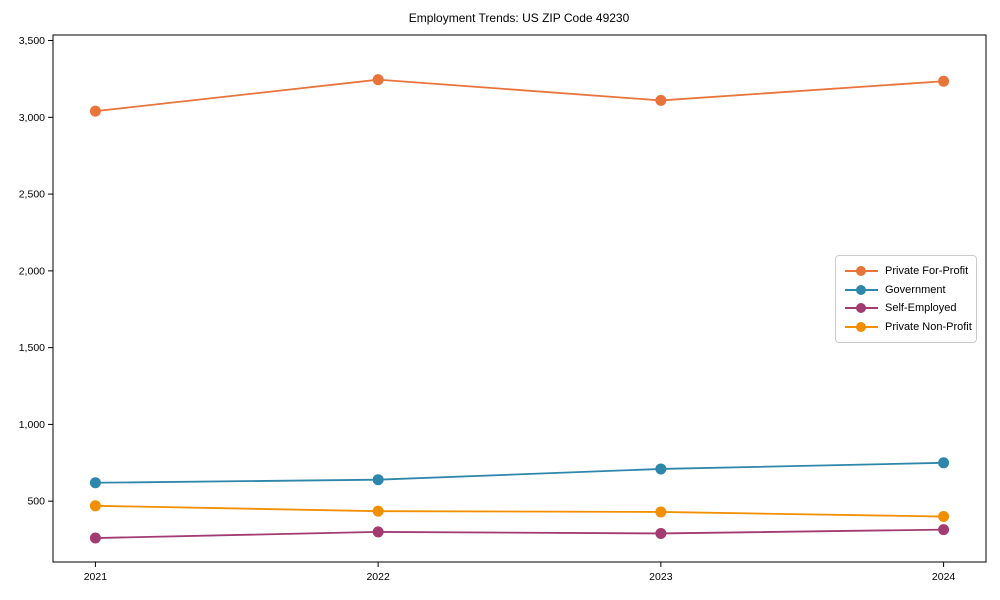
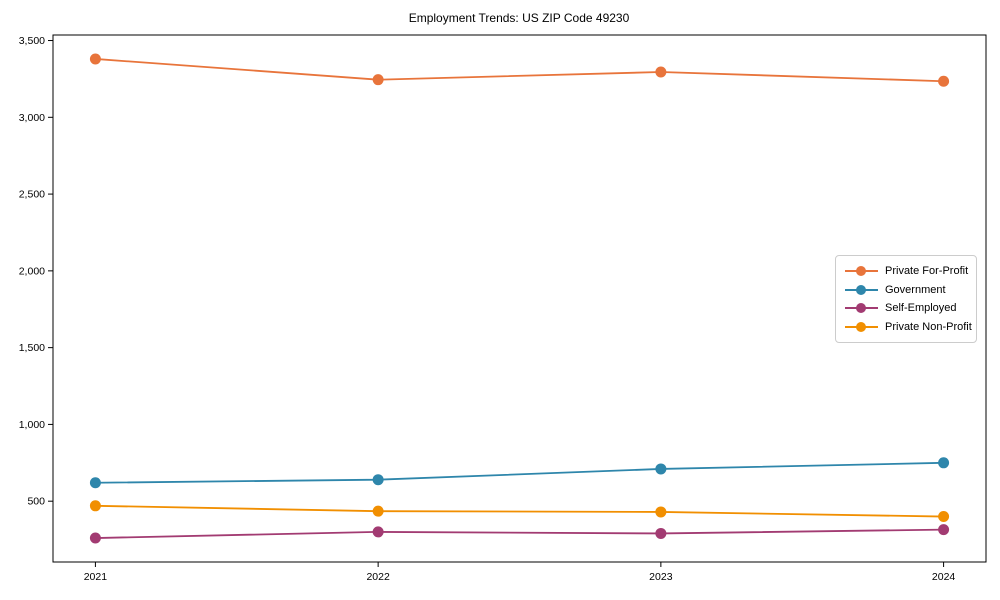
Private For-Profit/2021: 3040 -> 3380
Private For-Profit/2023: 3110 -> 3300
